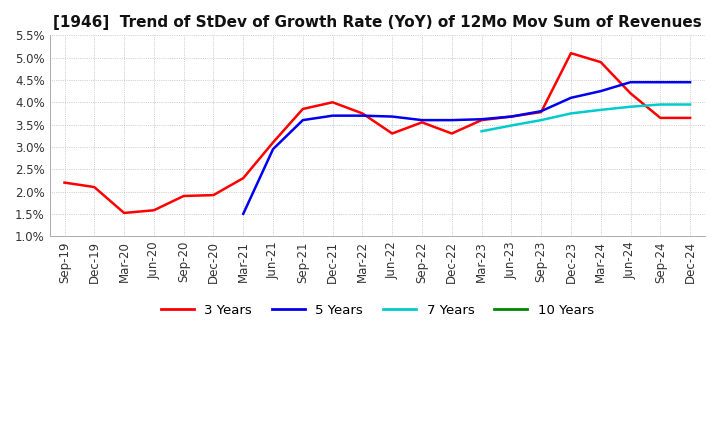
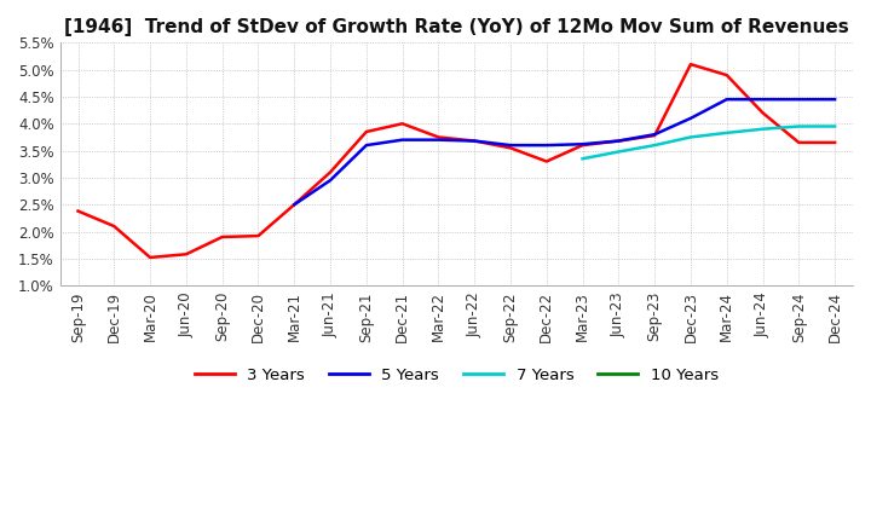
3 Years/Sep-19: 2.20% -> 2.38%
3 Years/Mar-21: 2.30% -> 2.50%
5 Years/Mar-21: 1.50% -> 2.50%
3 Years/Jun-22: 3.30% -> 3.68%
5 Years/Mar-24: 4.25% -> 4.45%
